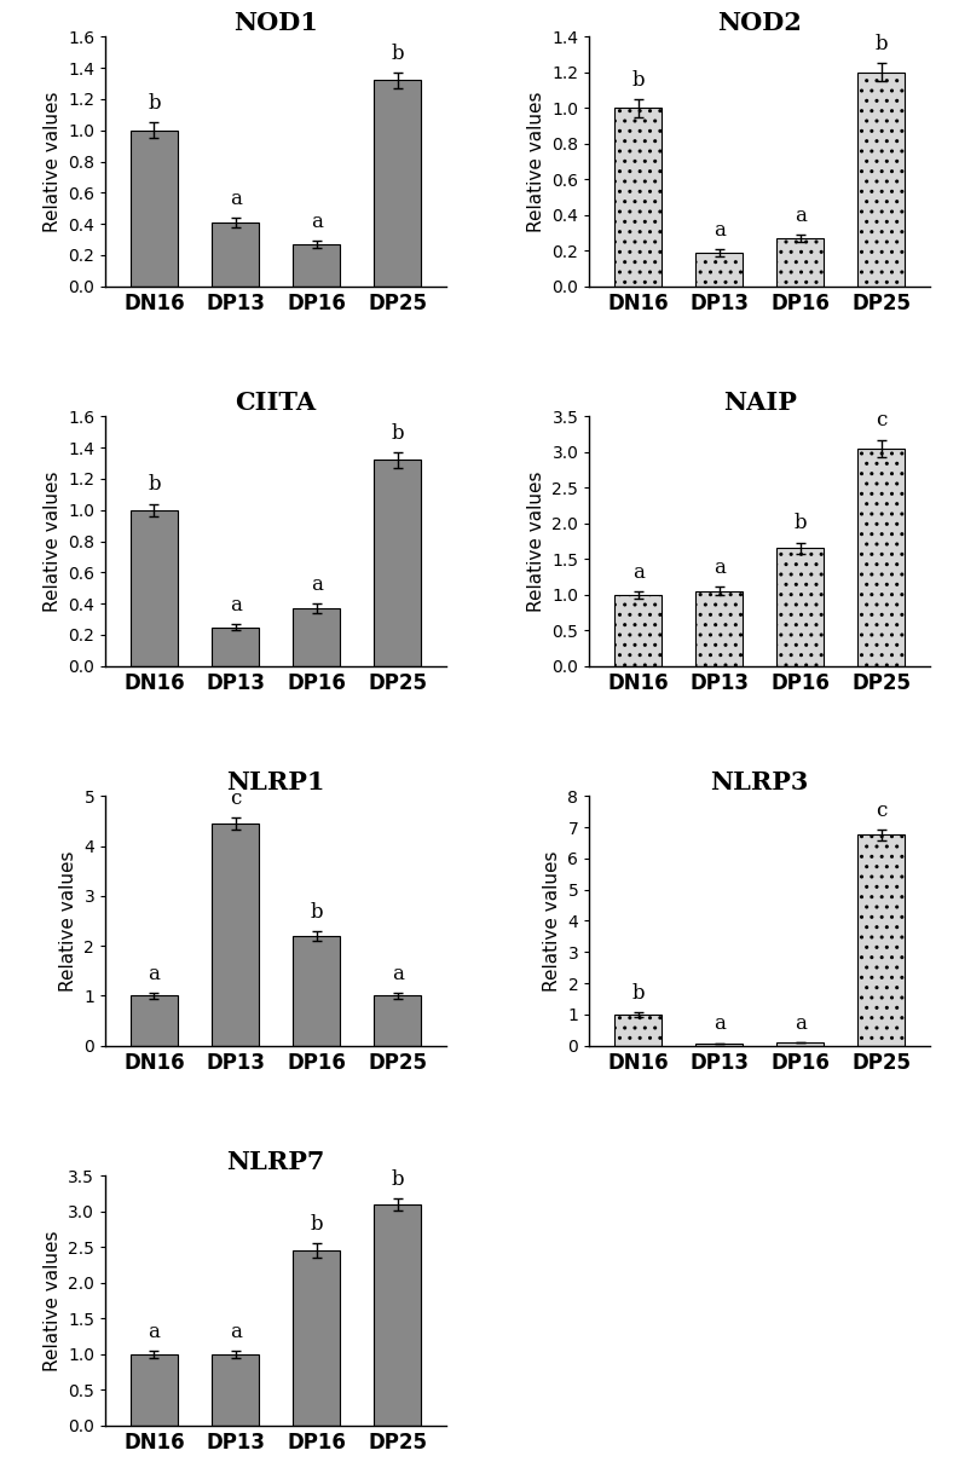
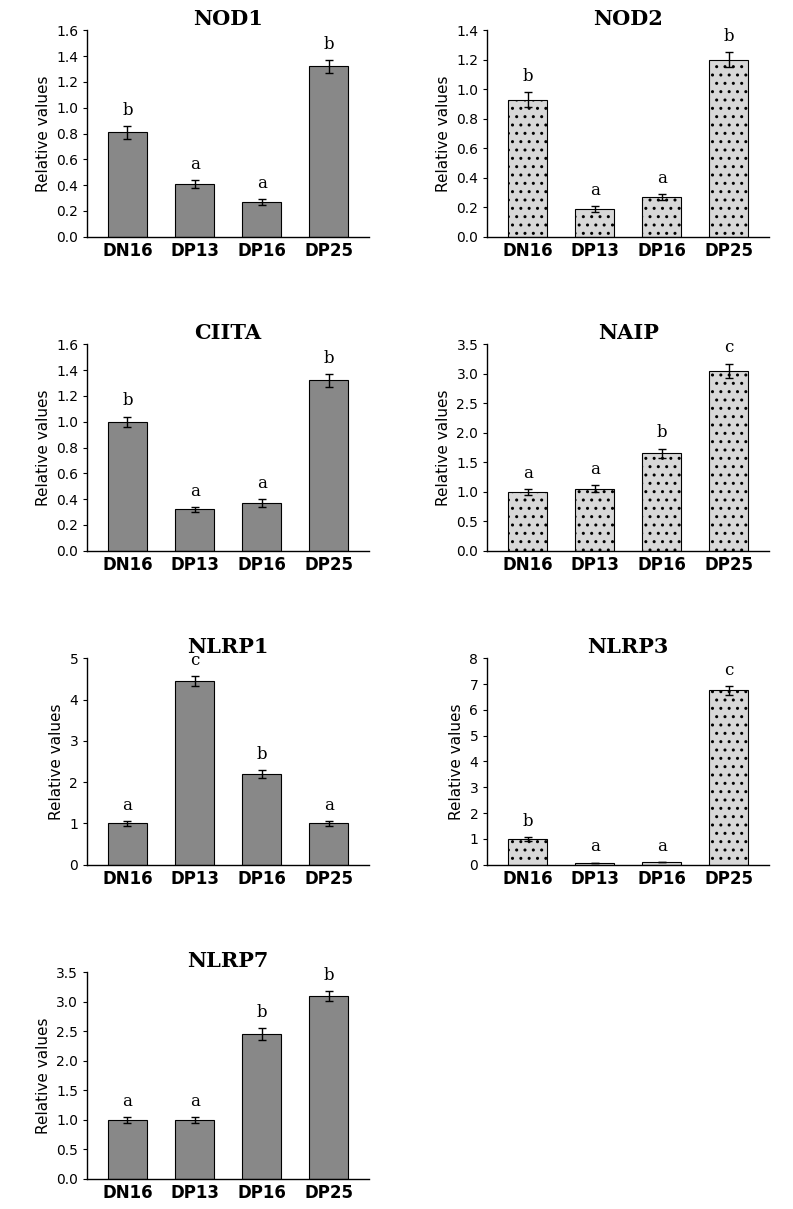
NOD1/DN16: 1.00 -> 0.81
NOD2/DN16: 1.00 -> 0.93
CIITA/DP13: 0.25 -> 0.32
